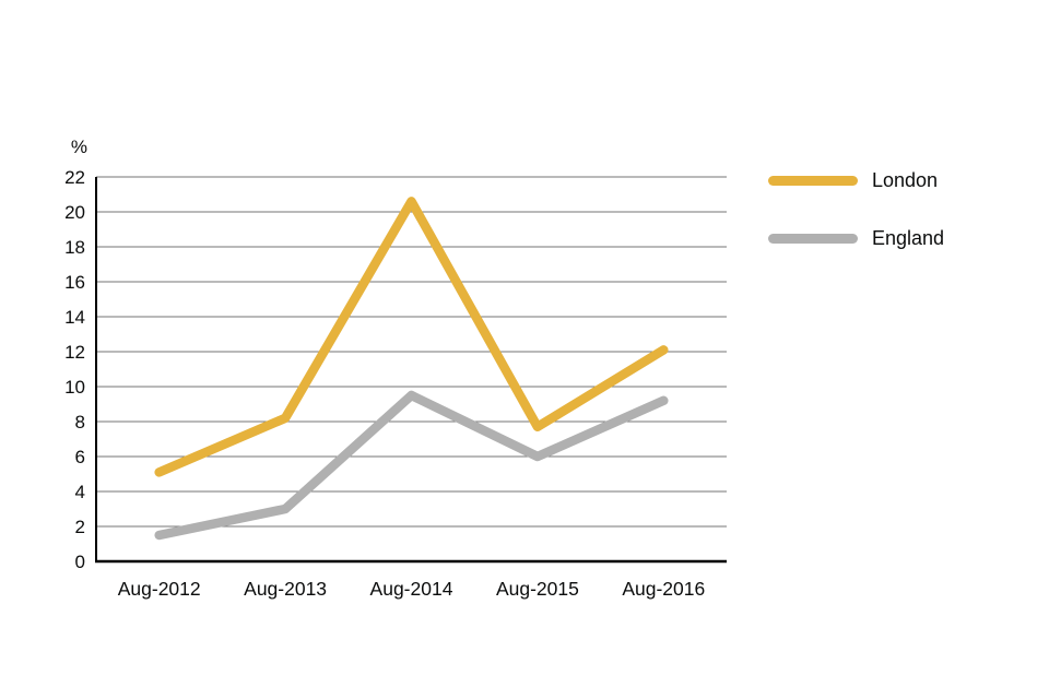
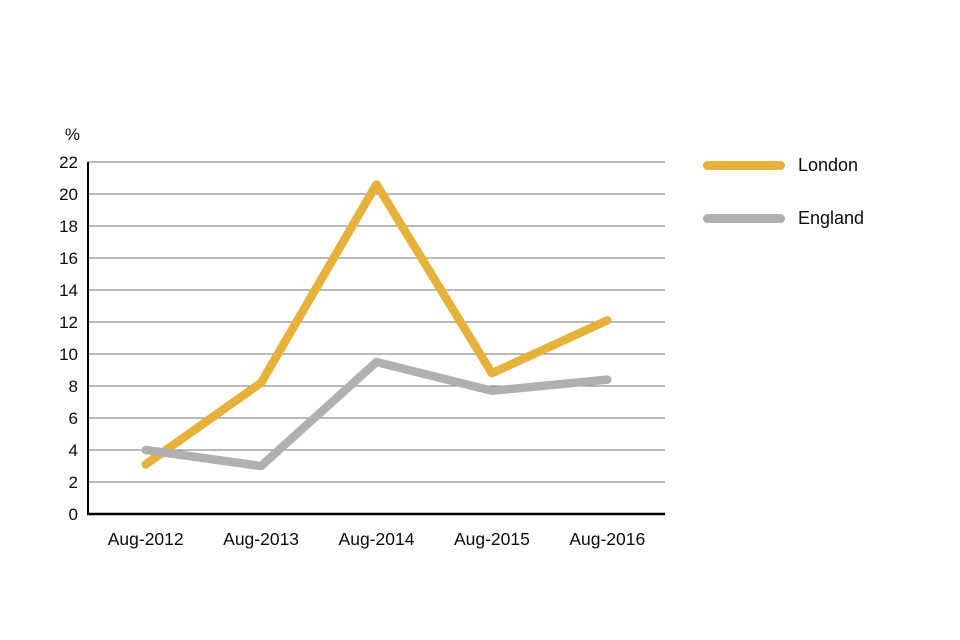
London/Aug-2012: 5.1 -> 3.1
England/Aug-2012: 1.5 -> 4.0
London/Aug-2015: 7.7 -> 8.8
England/Aug-2015: 6.0 -> 7.7
England/Aug-2016: 9.2 -> 8.4
